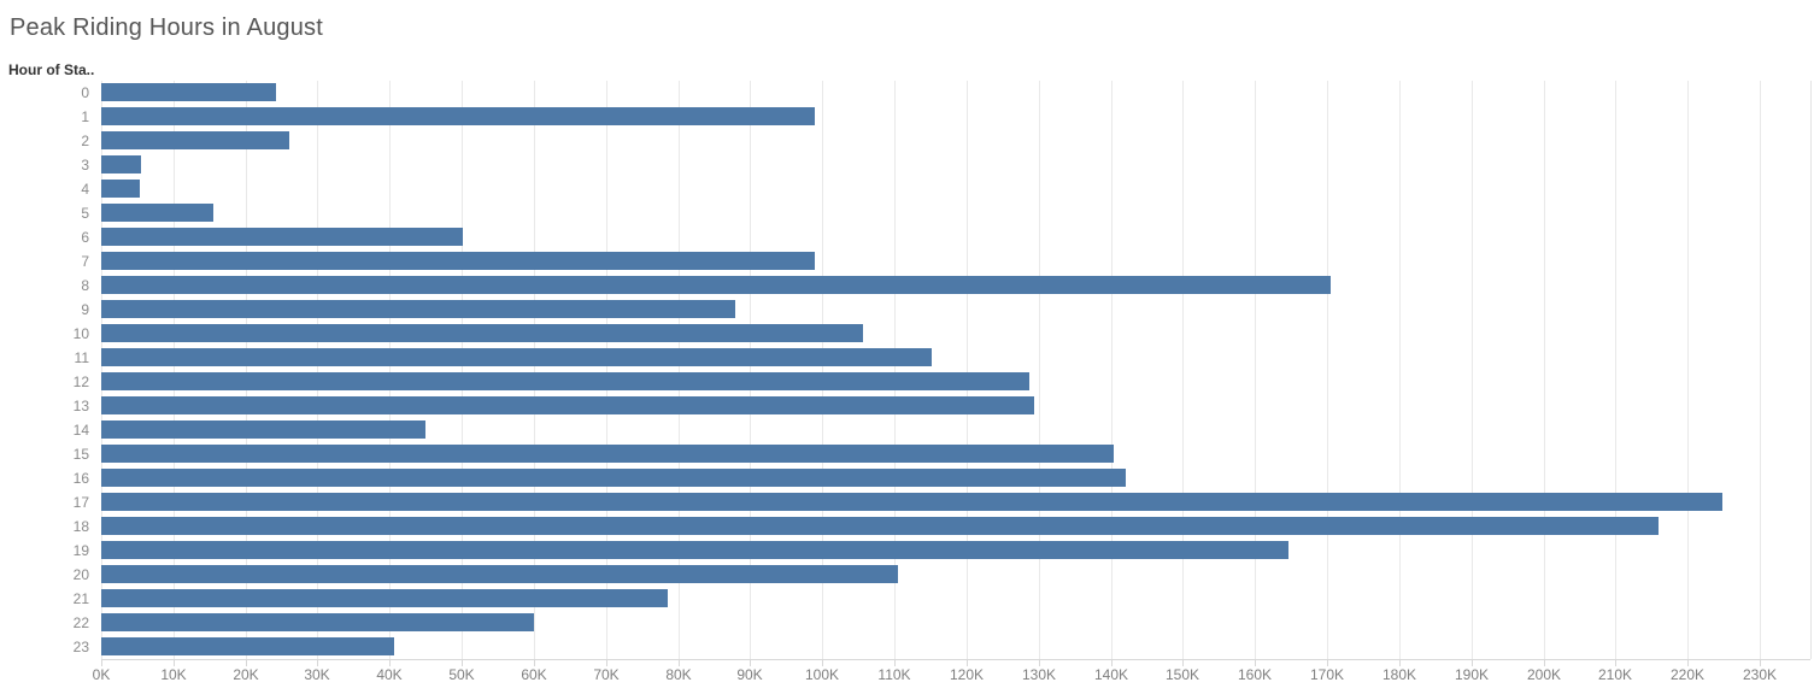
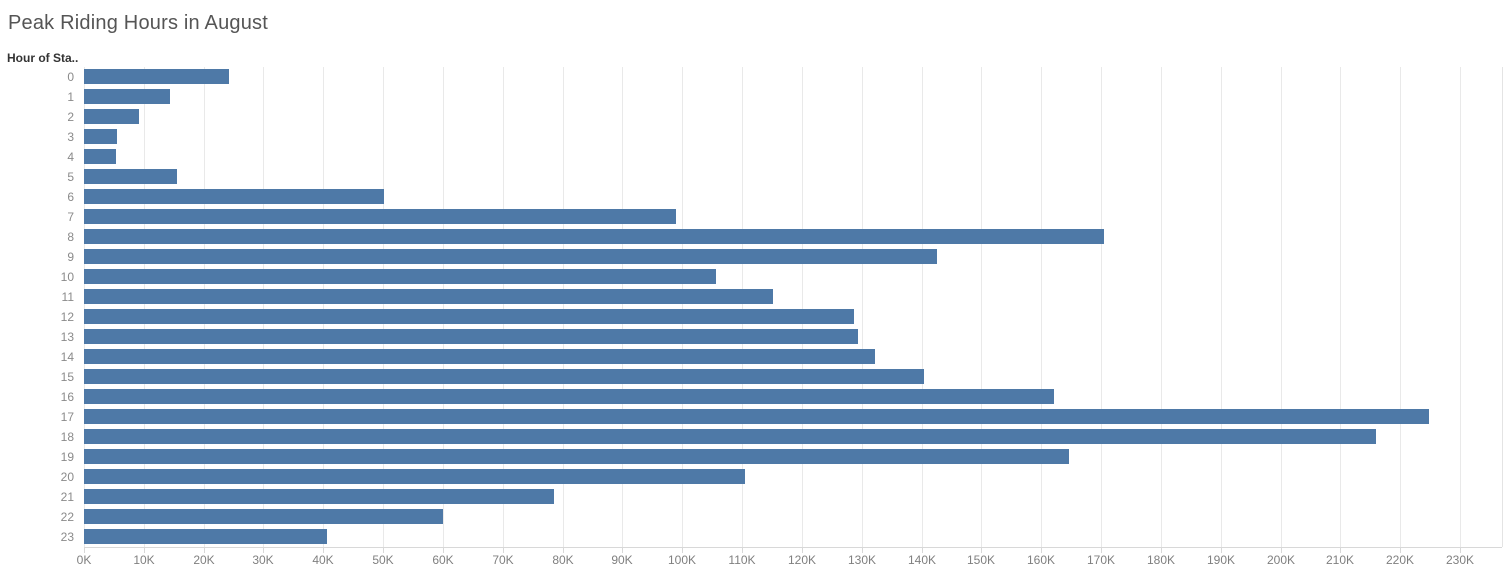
1: 99K -> 14K
2: 26K -> 9K
9: 88K -> 142K
14: 45K -> 132K
16: 142K -> 162K
